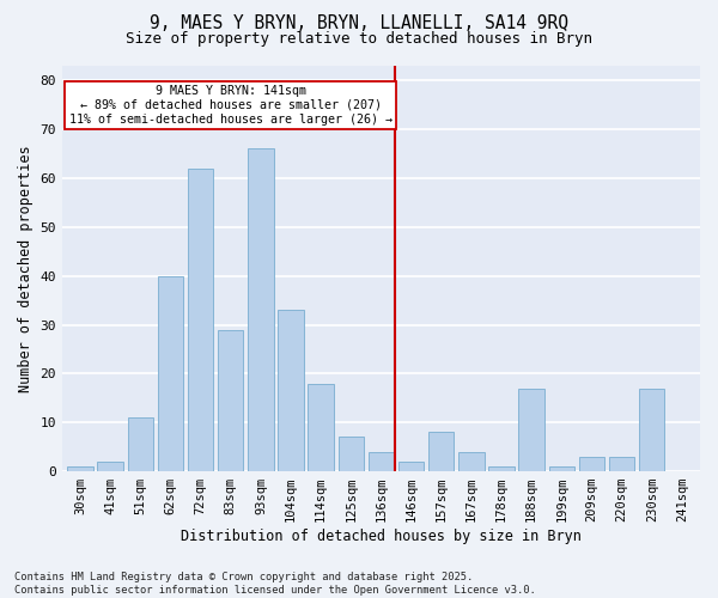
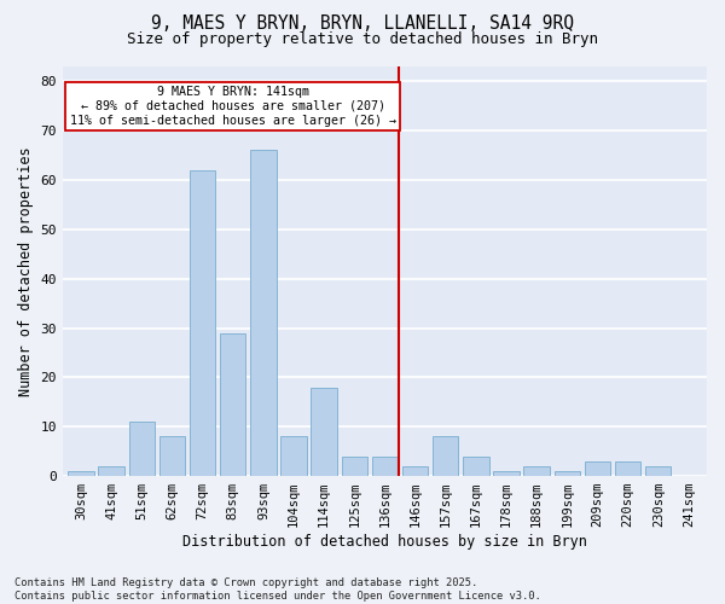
62sqm: 40 -> 8
104sqm: 33 -> 8
125sqm: 7 -> 4
188sqm: 17 -> 2
230sqm: 17 -> 2
